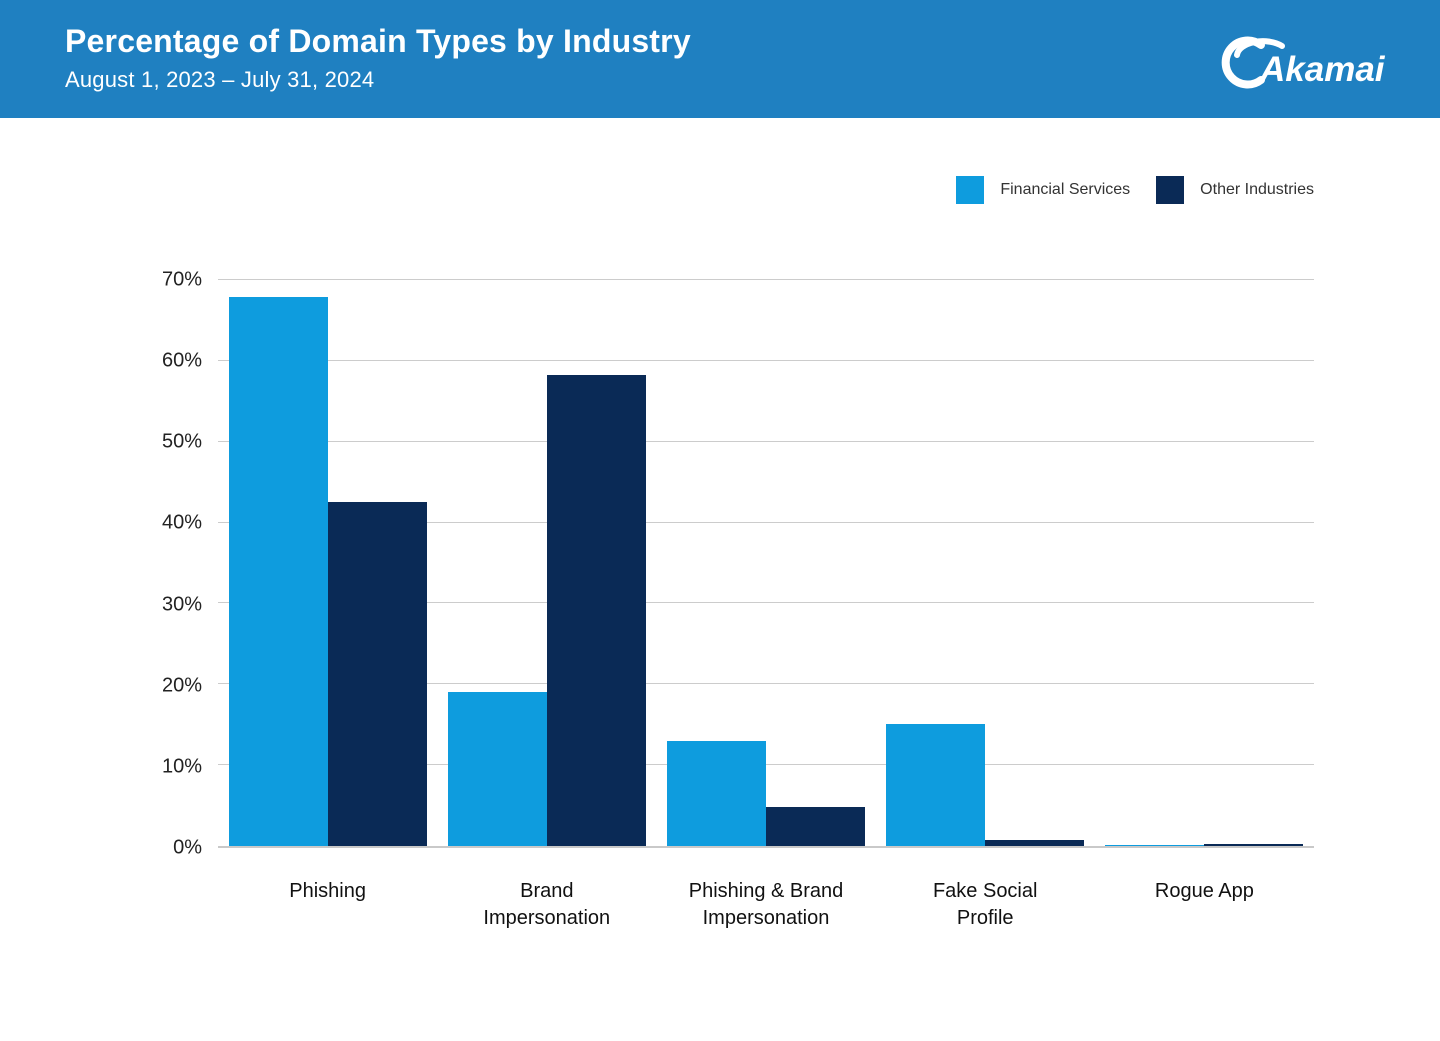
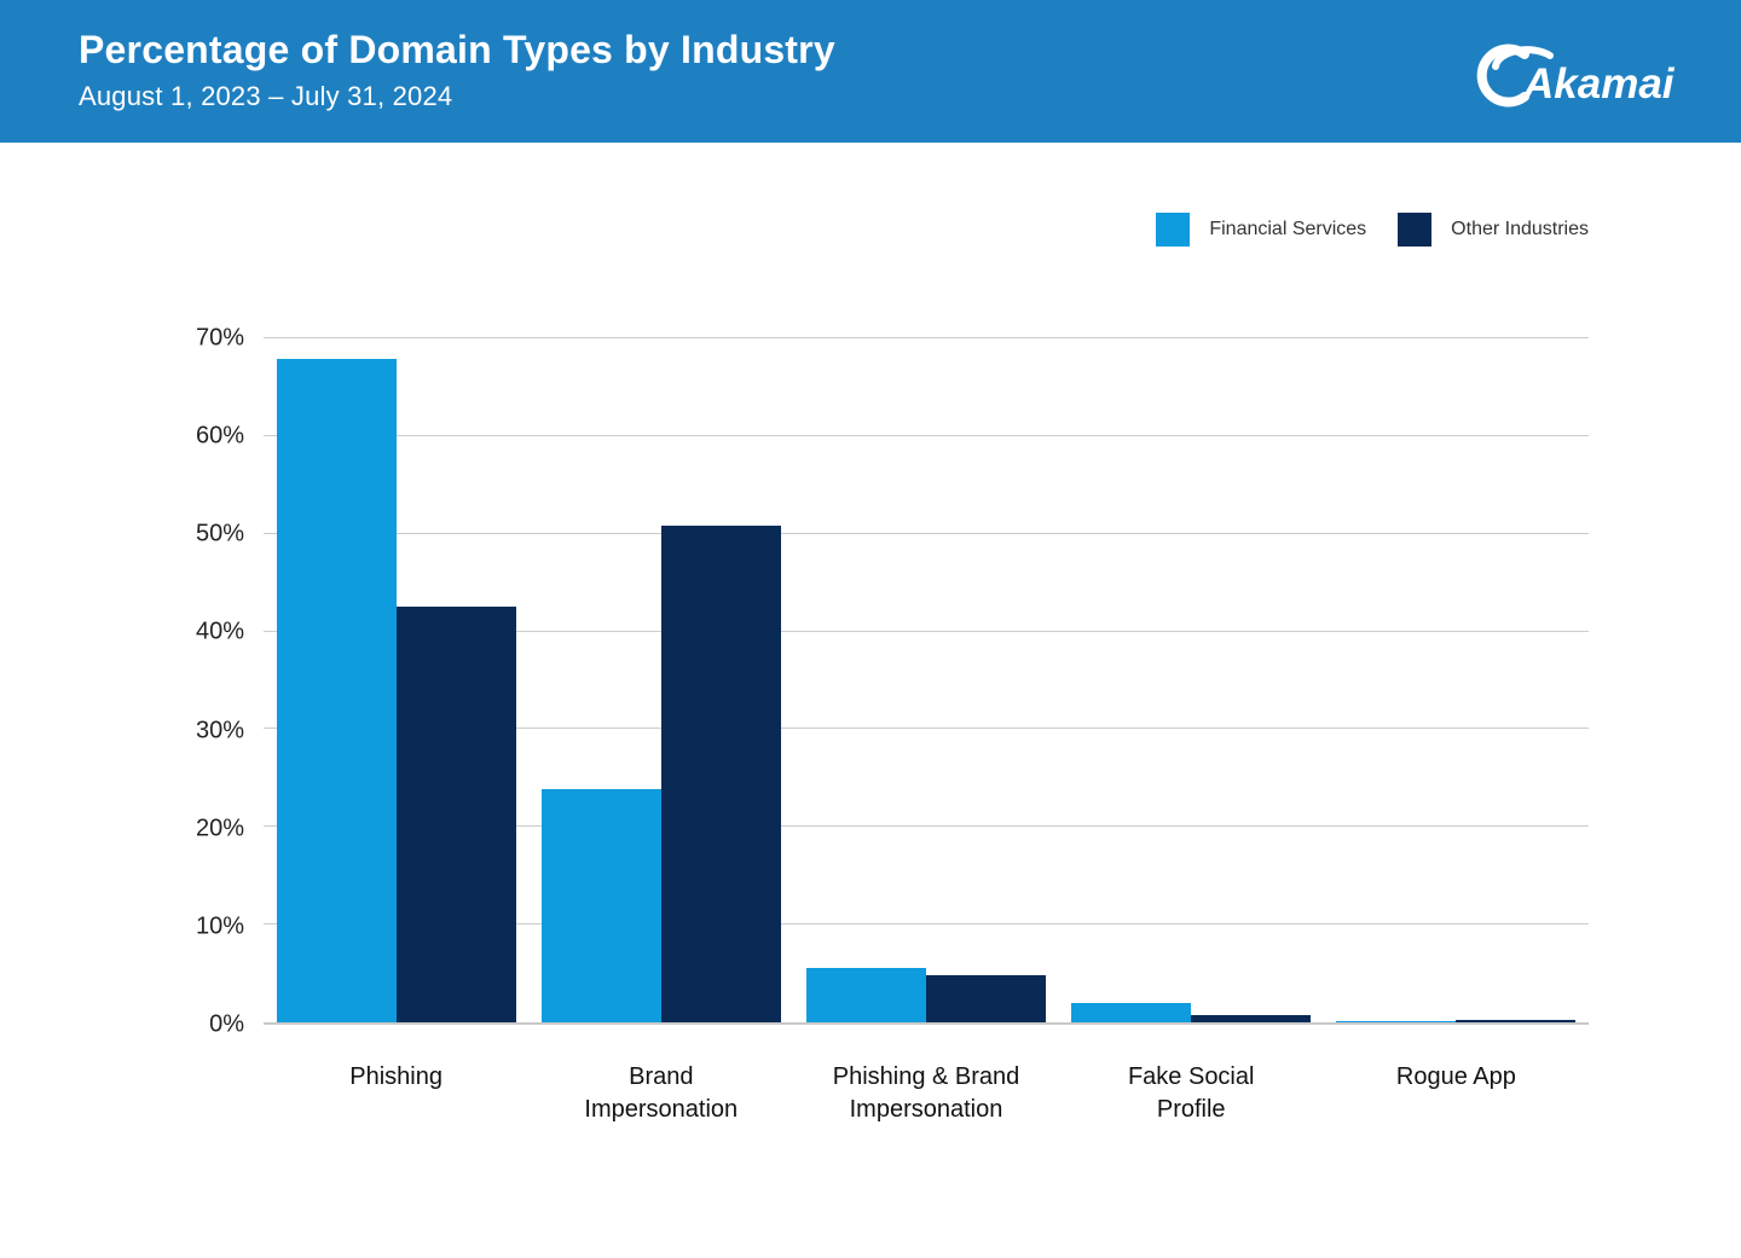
Financial Services/Brand Impersonation: 19% -> 24%
Other Industries/Brand Impersonation: 58% -> 51%
Financial Services/Phishing & Brand Impersonation: 13% -> 6%
Financial Services/Fake Social Profile: 15% -> 2%
